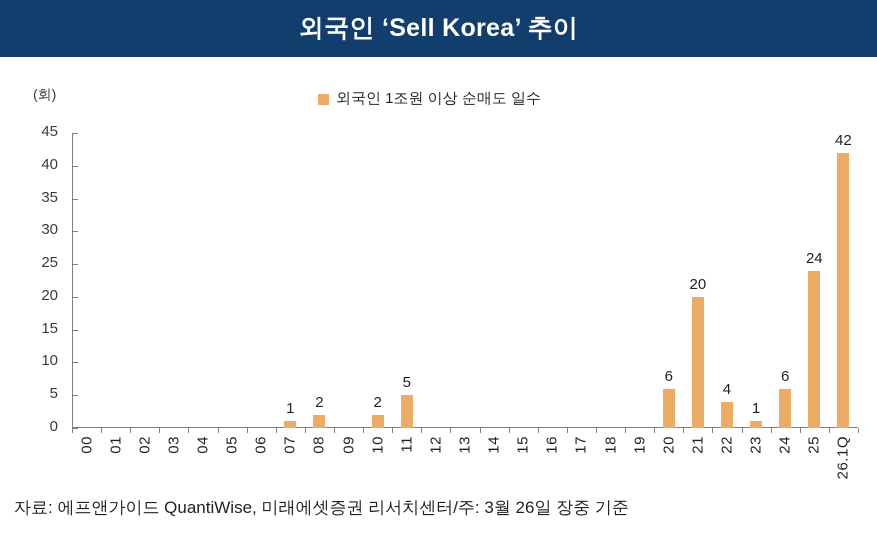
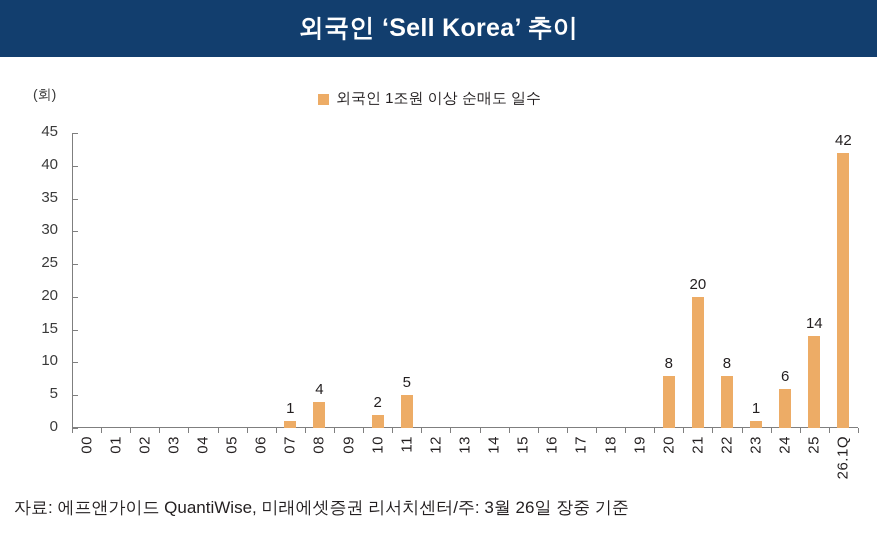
08: 2 -> 4
20: 6 -> 8
22: 4 -> 8
25: 24 -> 14
